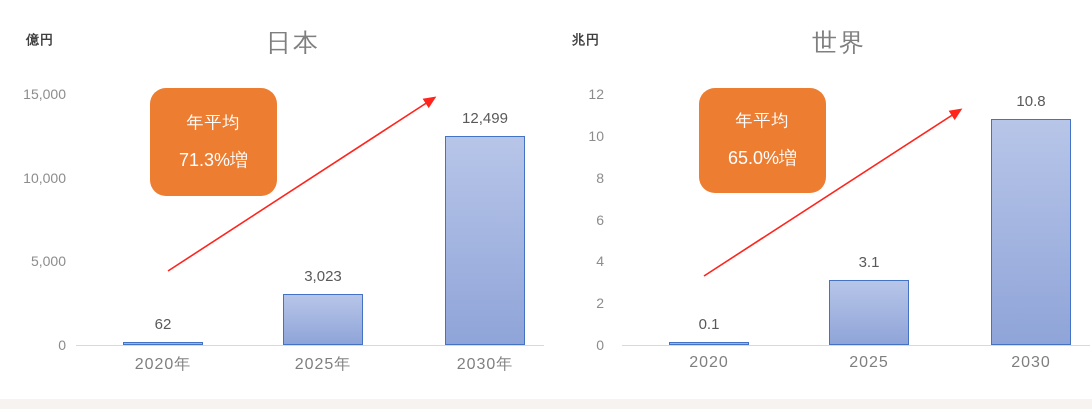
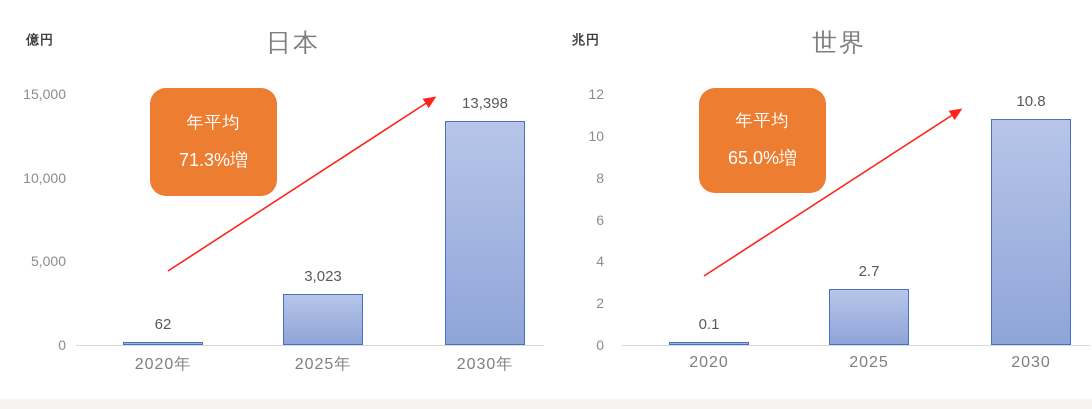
日本/2030年: 12,499 -> 13,398
世界/2025: 3.1 -> 2.7
